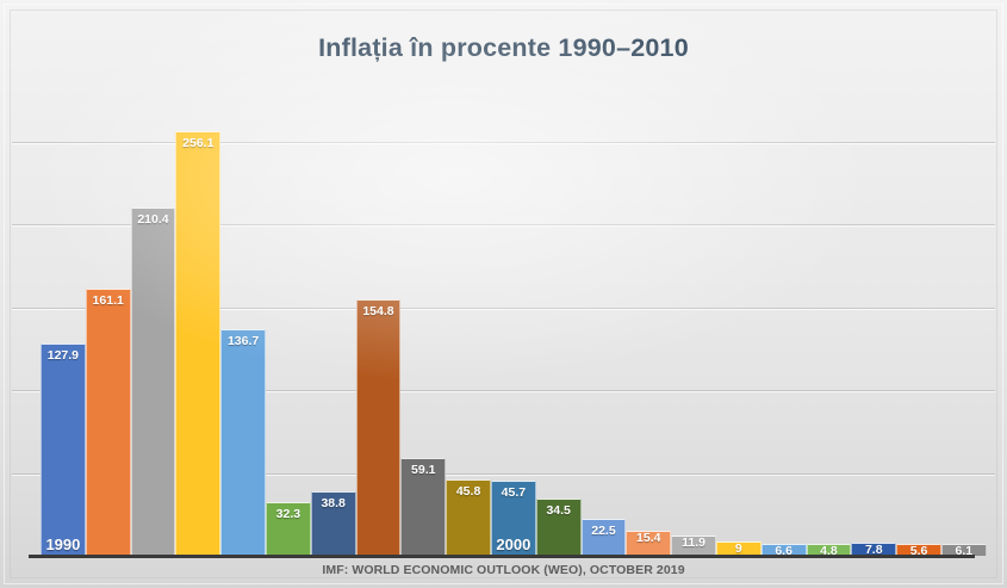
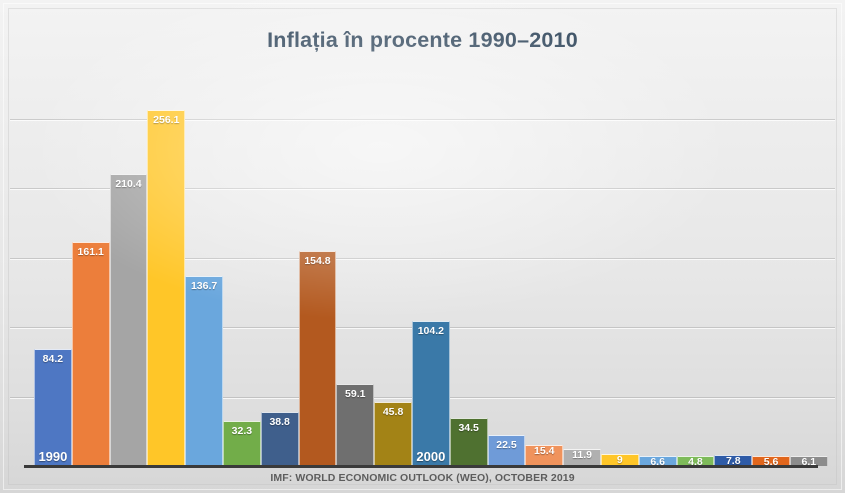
1990: 127.9 -> 84.2
2000: 45.7 -> 104.2
